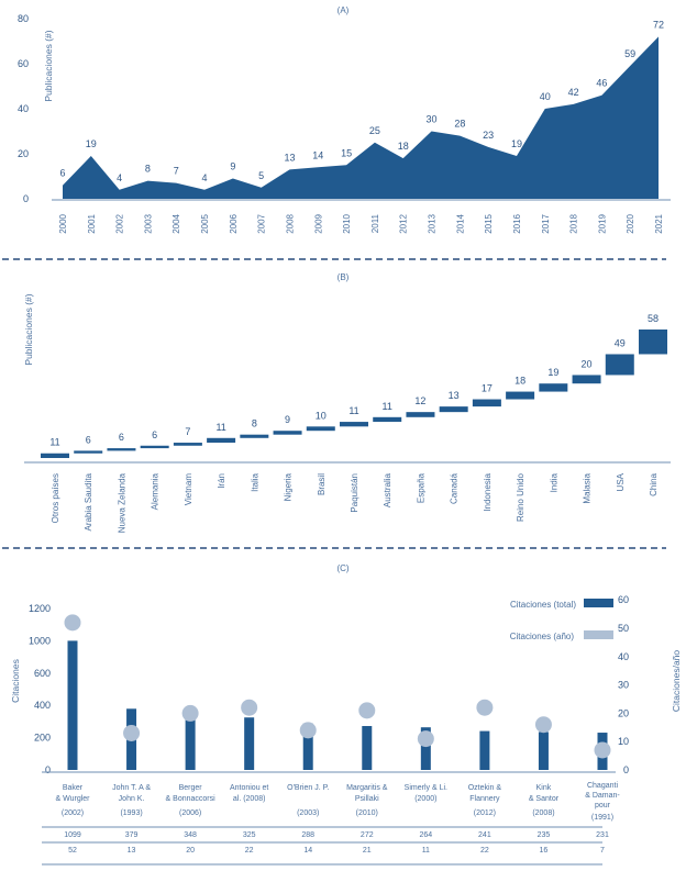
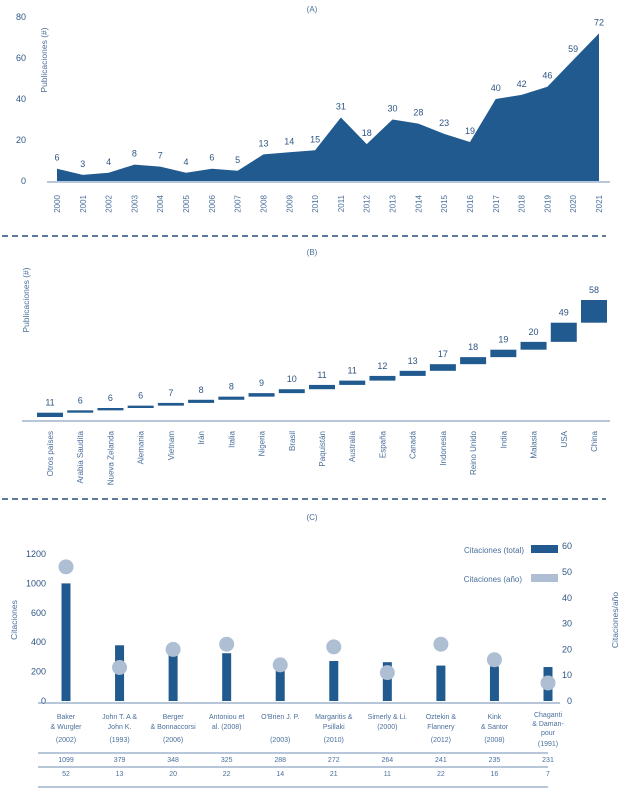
(A)/2001: 19 -> 3
(A)/2006: 9 -> 6
(A)/2011: 25 -> 31
(B)/Irán: 11 -> 8
